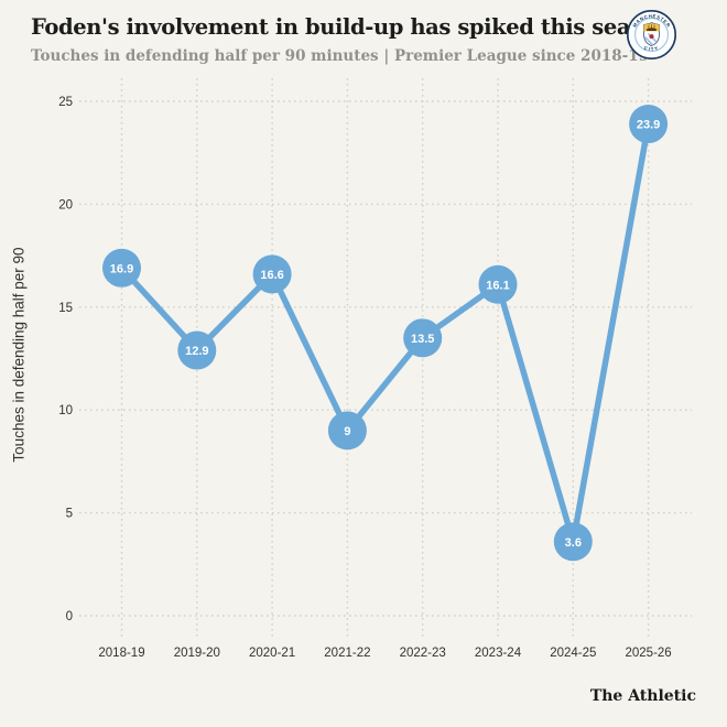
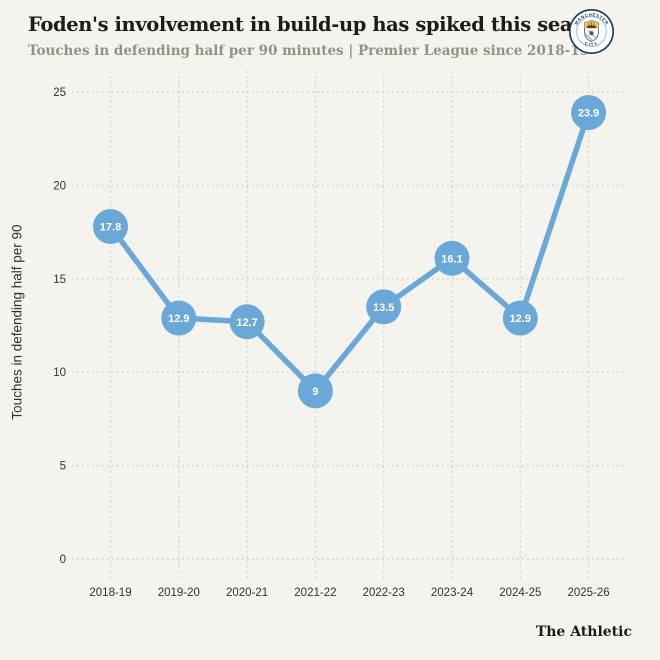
2018-19: 16.9 -> 17.8
2020-21: 16.6 -> 12.7
2024-25: 3.6 -> 12.9
